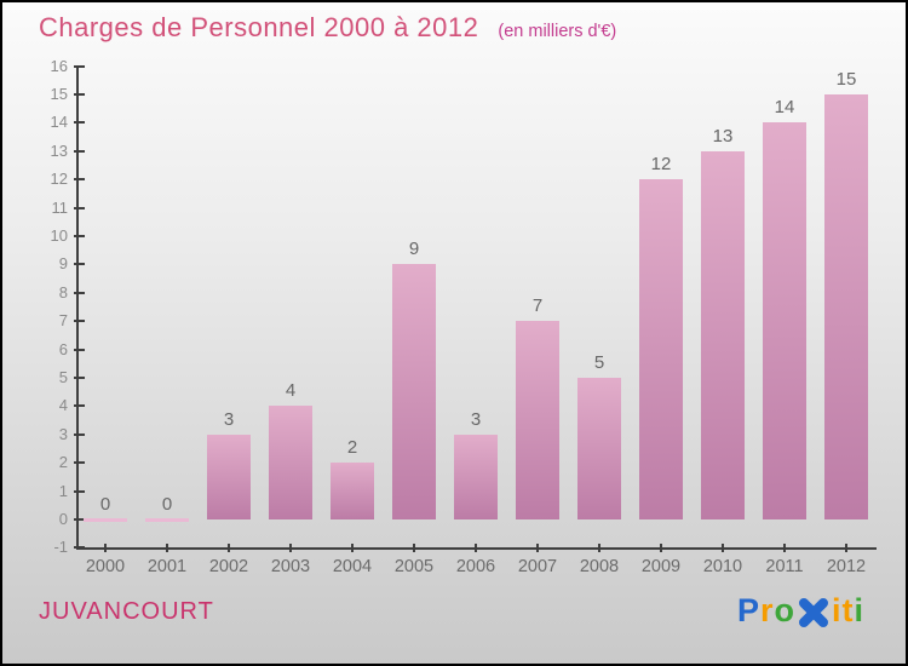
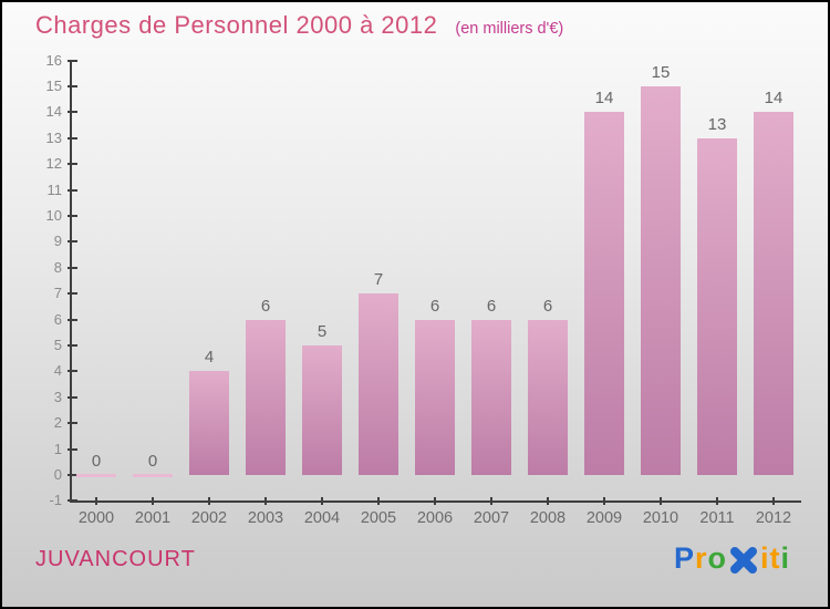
2002: 3 -> 4
2003: 4 -> 6
2004: 2 -> 5
2005: 9 -> 7
2006: 3 -> 6
2007: 7 -> 6
2008: 5 -> 6
2009: 12 -> 14
2010: 13 -> 15
2011: 14 -> 13
2012: 15 -> 14
